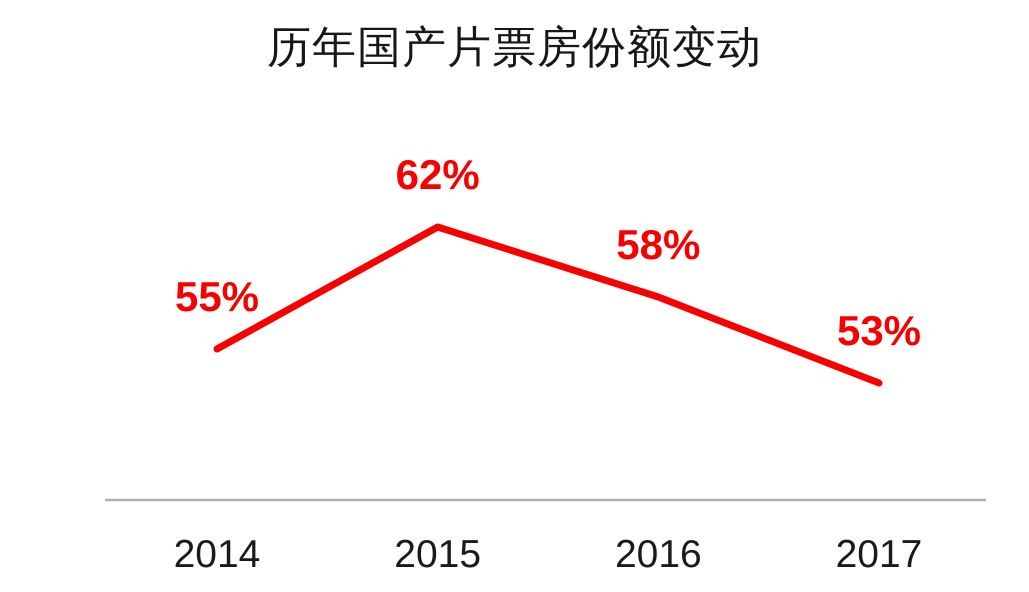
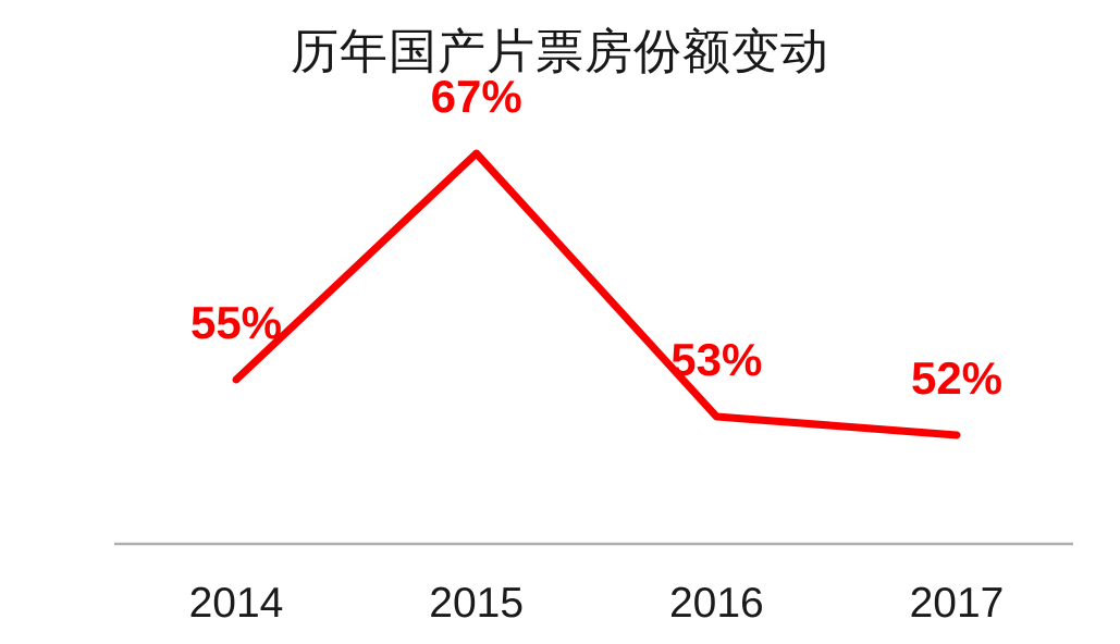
2015: 62% -> 67%
2016: 58% -> 53%
2017: 53% -> 52%
